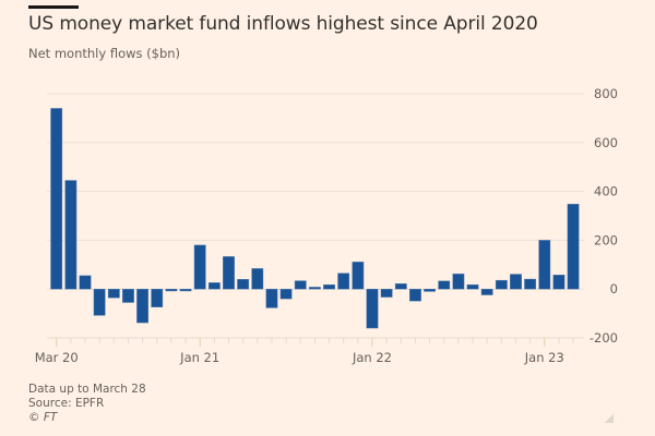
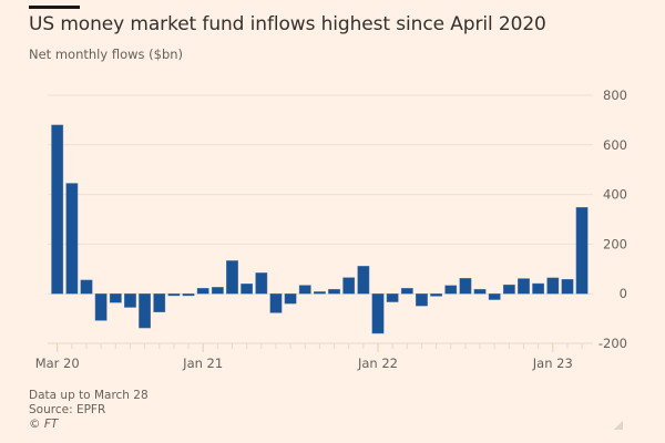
Mar 20: 740 -> 680
Jan 21: 180 -> 20
Jan 23: 200 -> 60
